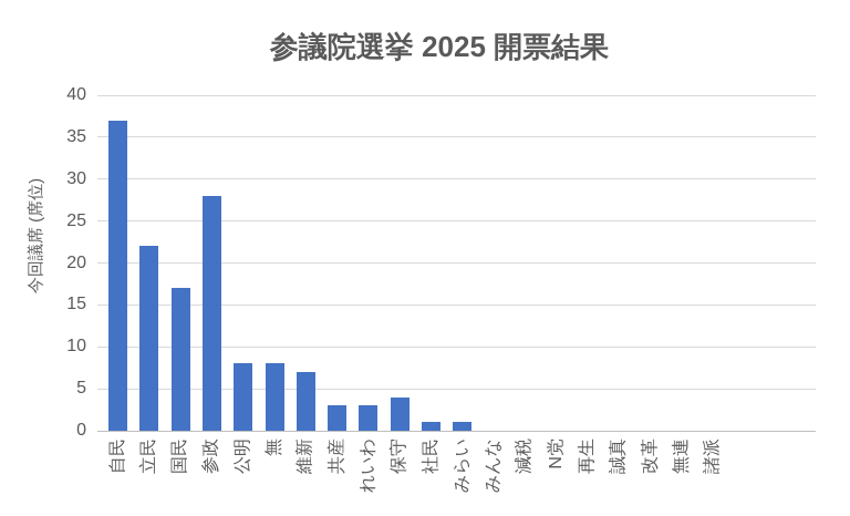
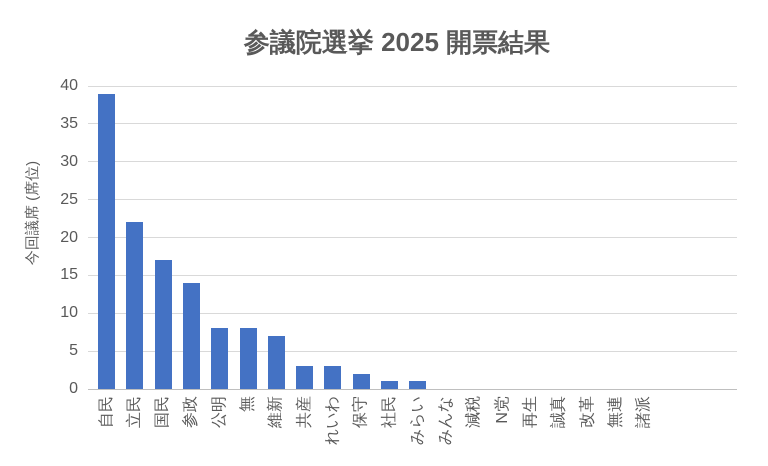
自民: 37 -> 39
参政: 28 -> 14
保守: 4 -> 2
